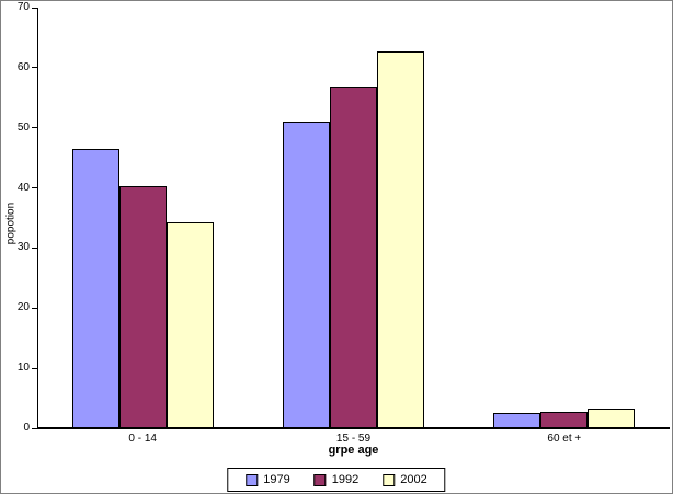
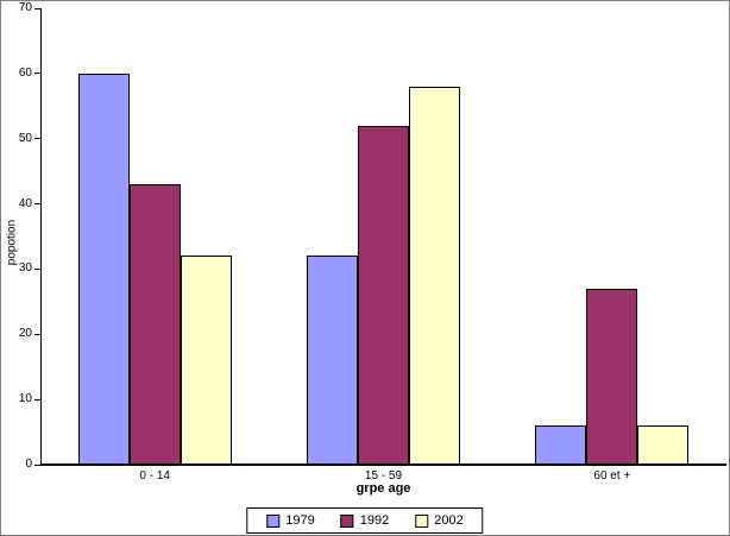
1979/0 - 14: 46 -> 60
1992/0 - 14: 40 -> 43
2002/0 - 14: 34 -> 32
1979/15 - 59: 51 -> 32
1992/15 - 59: 57 -> 52
2002/15 - 59: 63 -> 58
1979/60 et +: 2 -> 6
1992/60 et +: 3 -> 27
2002/60 et +: 3 -> 6
